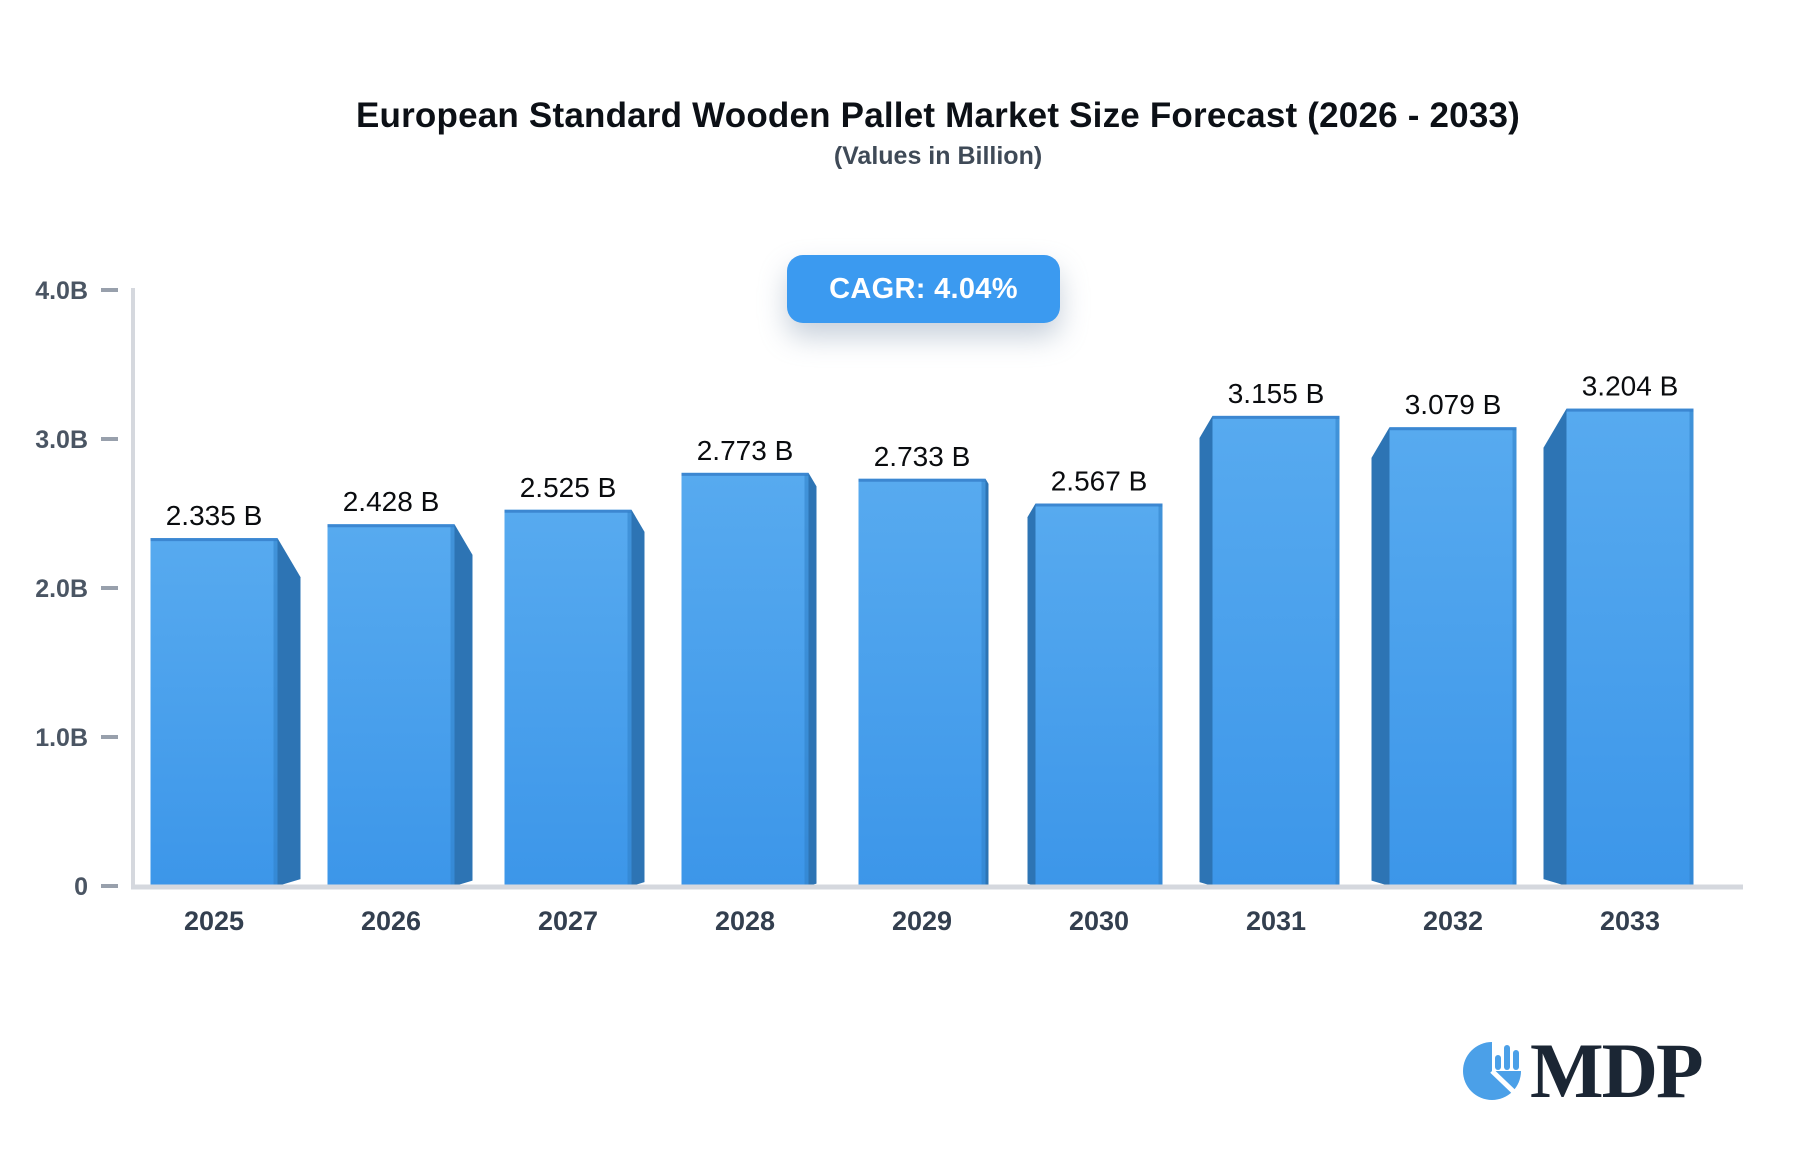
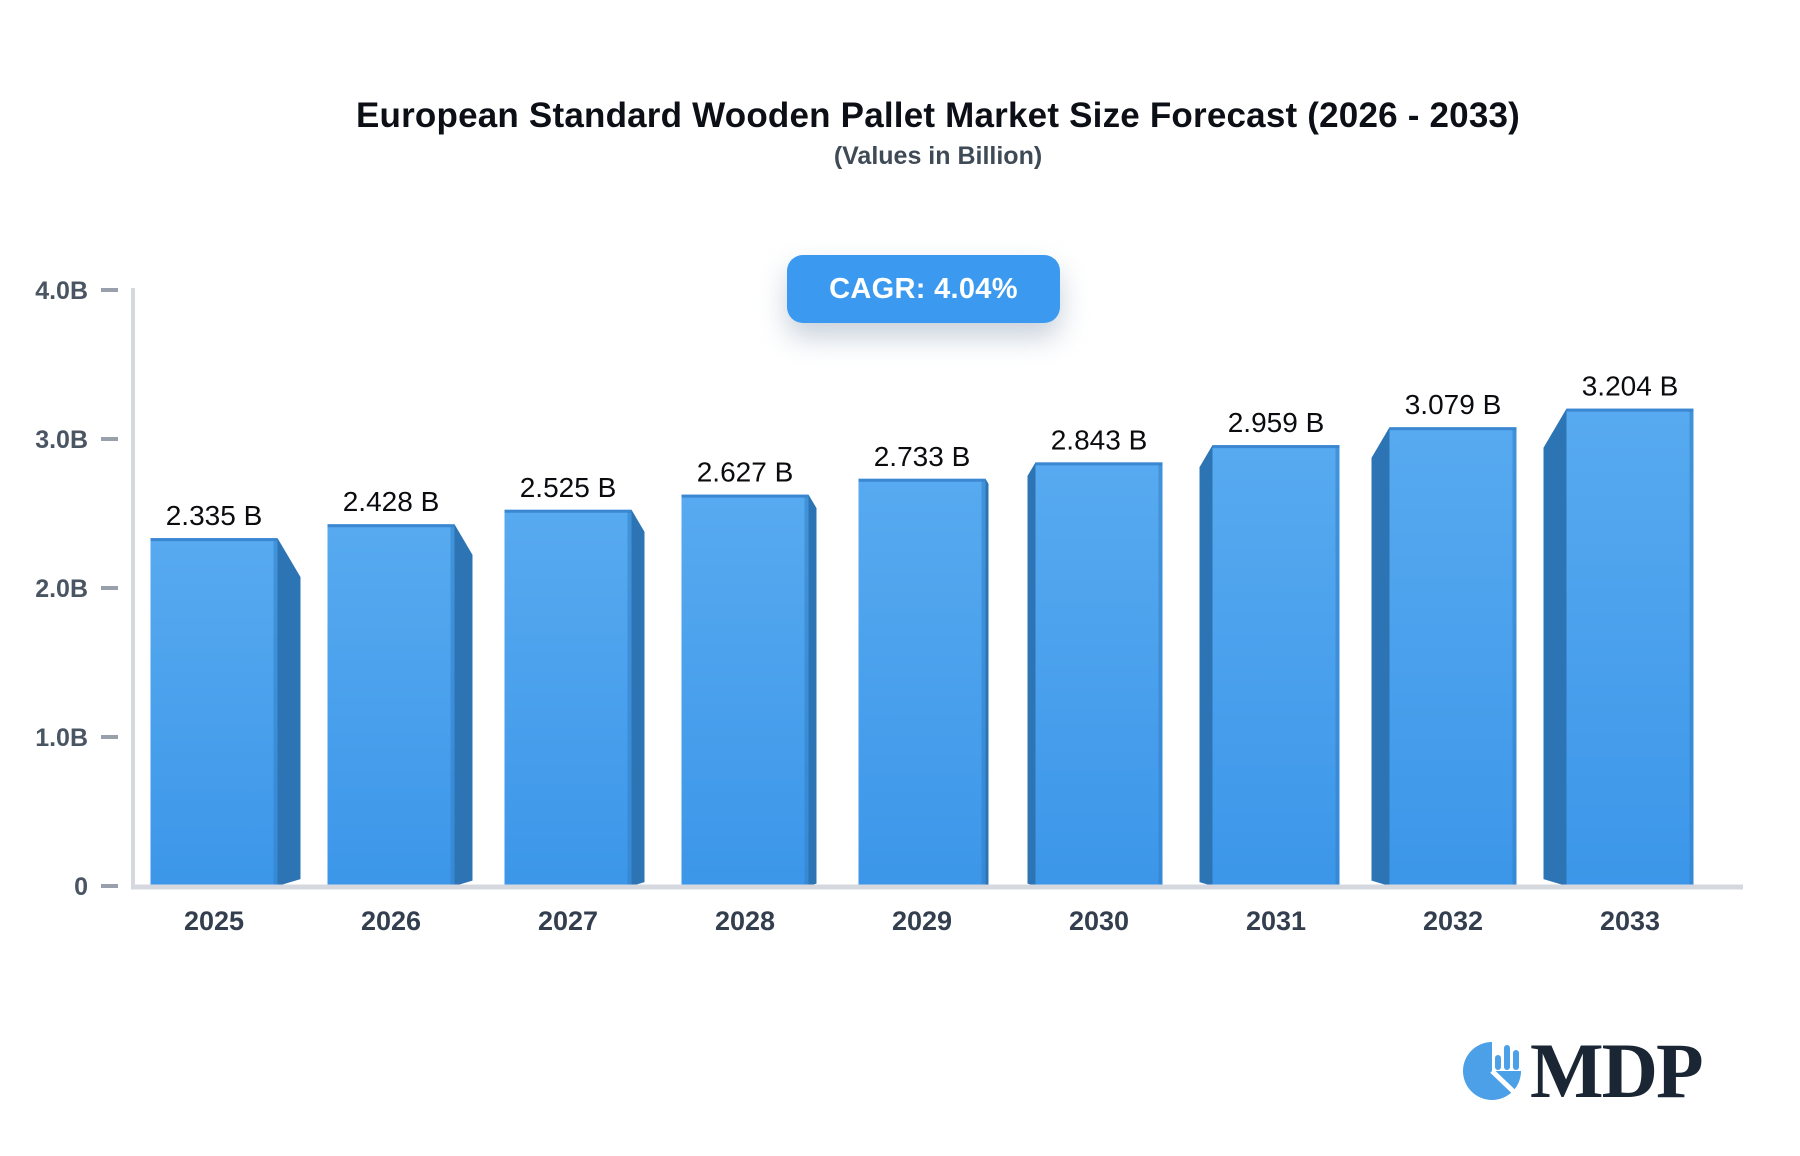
2028: 2.773 -> 2.627
2030: 2.567 -> 2.843
2031: 3.155 -> 2.959
